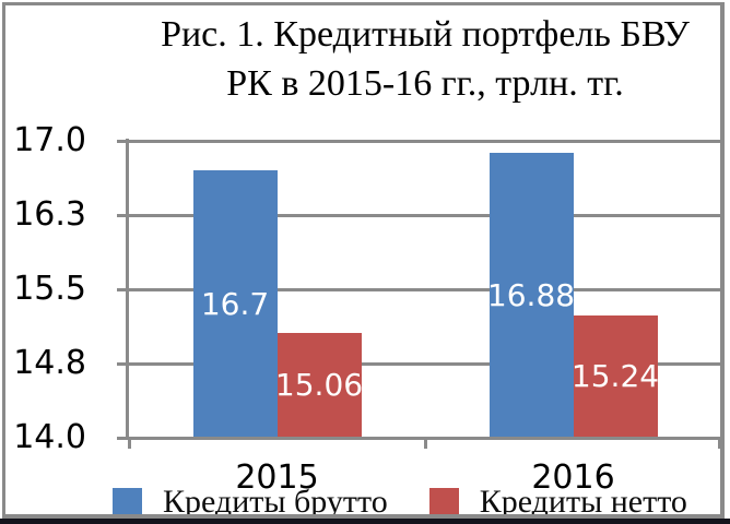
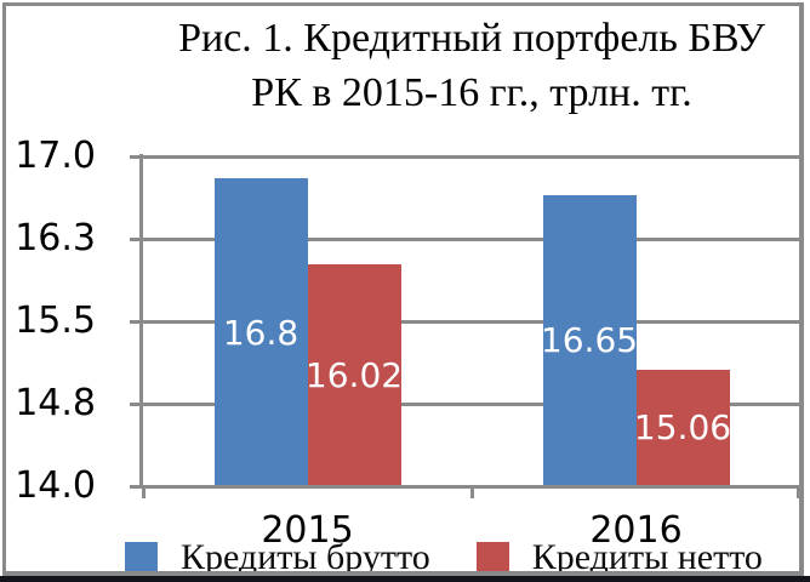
Кредиты брутто/2015: 16.7 -> 16.8
Кредиты нетто/2015: 15.06 -> 16.02
Кредиты брутто/2016: 16.88 -> 16.65
Кредиты нетто/2016: 15.24 -> 15.06
